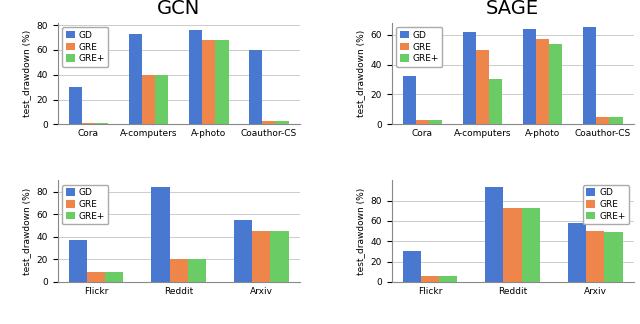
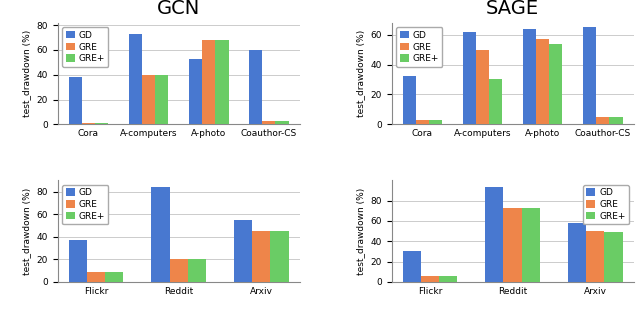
GCN/GD/Cora: 30 -> 38
GCN/GD/A-photo: 76 -> 53
